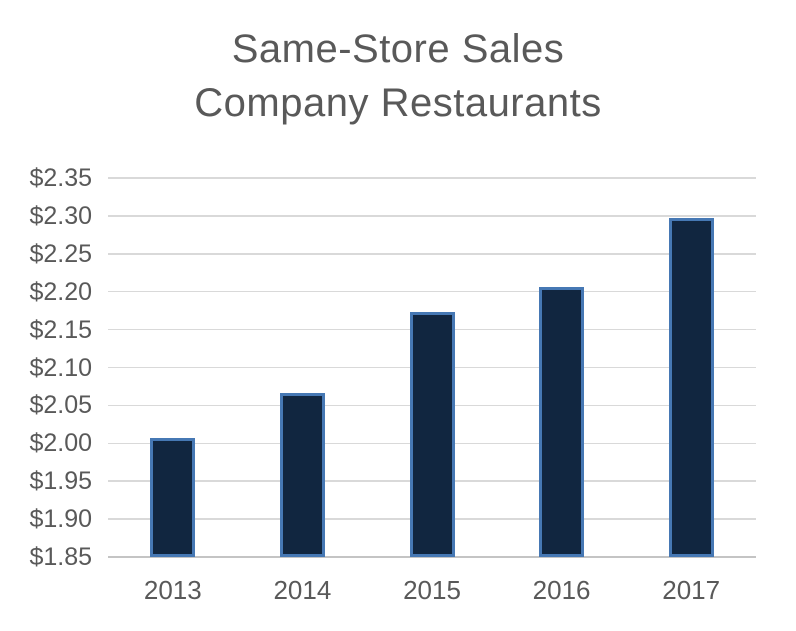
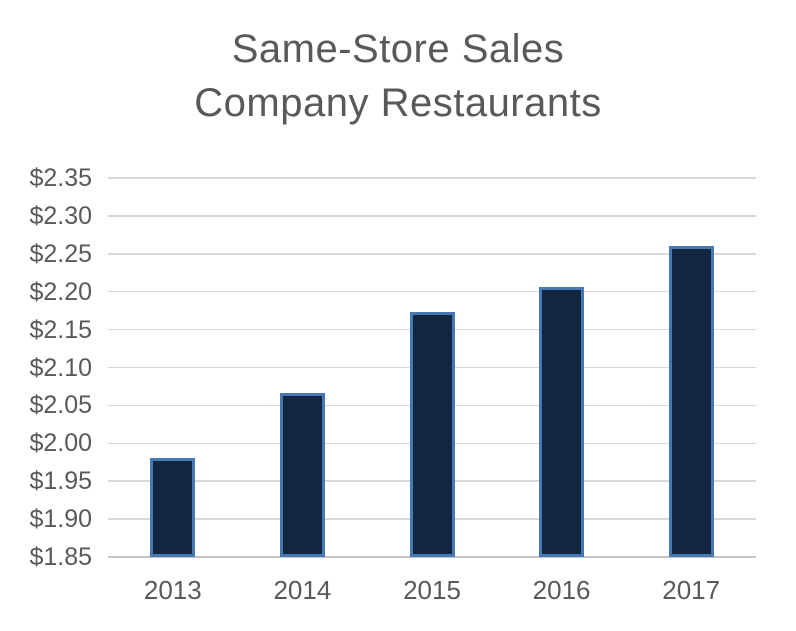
2013: $2.01 -> $1.98
2017: $2.30 -> $2.26
